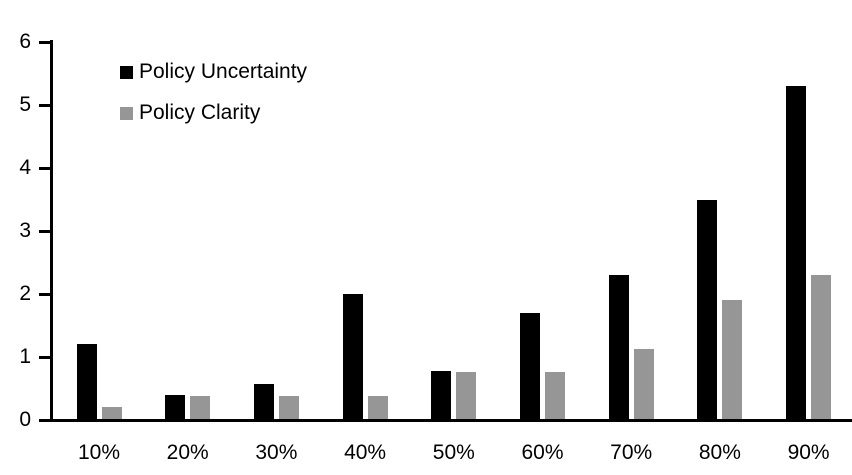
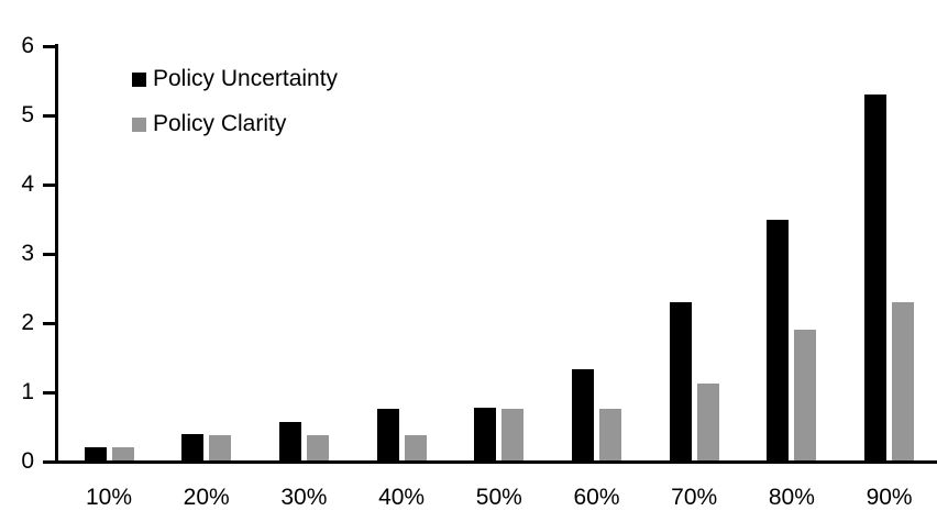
Policy Uncertainty/10%: 1.2 -> 0.2
Policy Uncertainty/40%: 2.0 -> 0.8
Policy Uncertainty/60%: 1.7 -> 1.3
